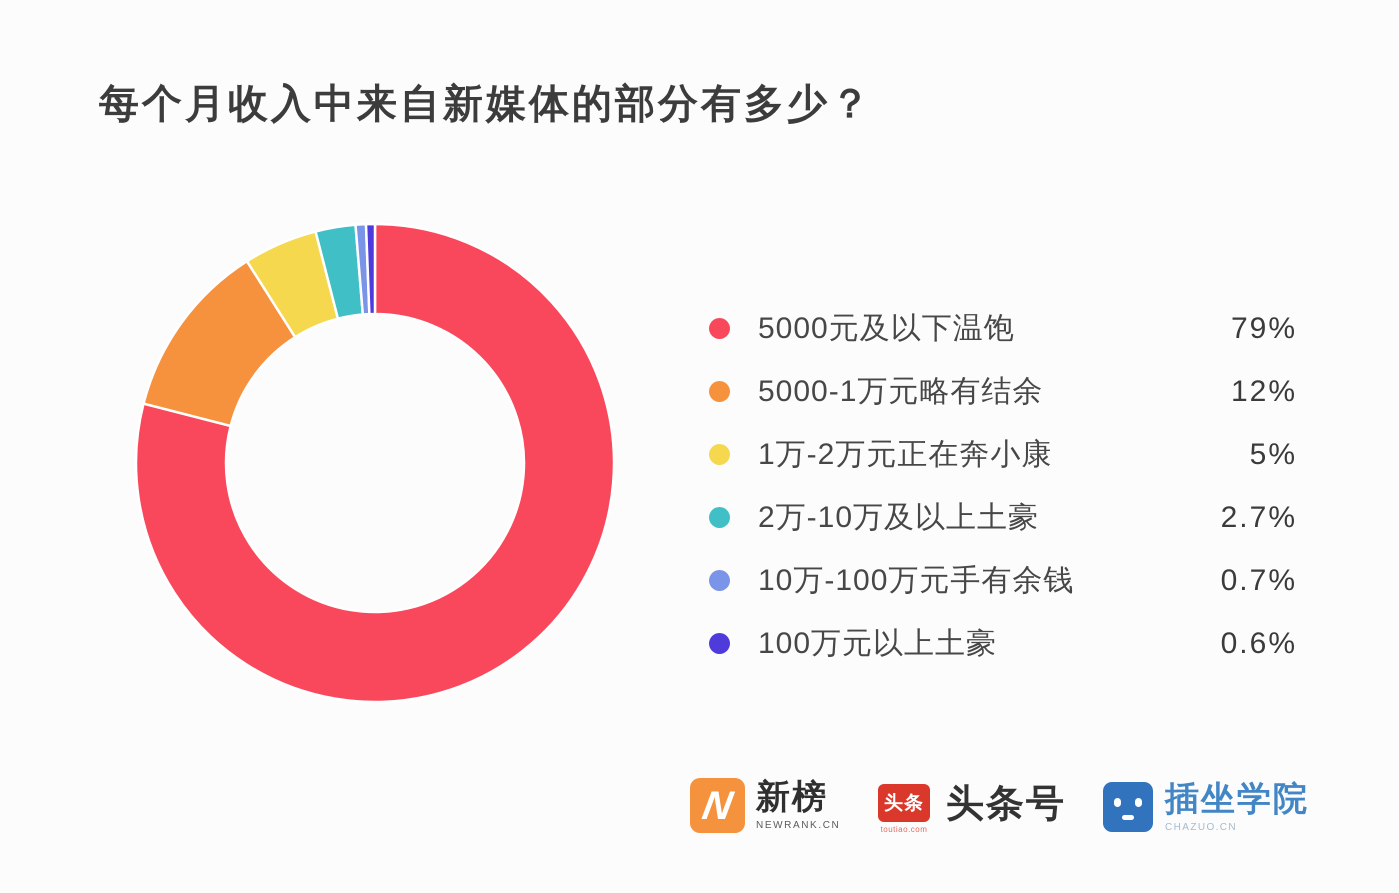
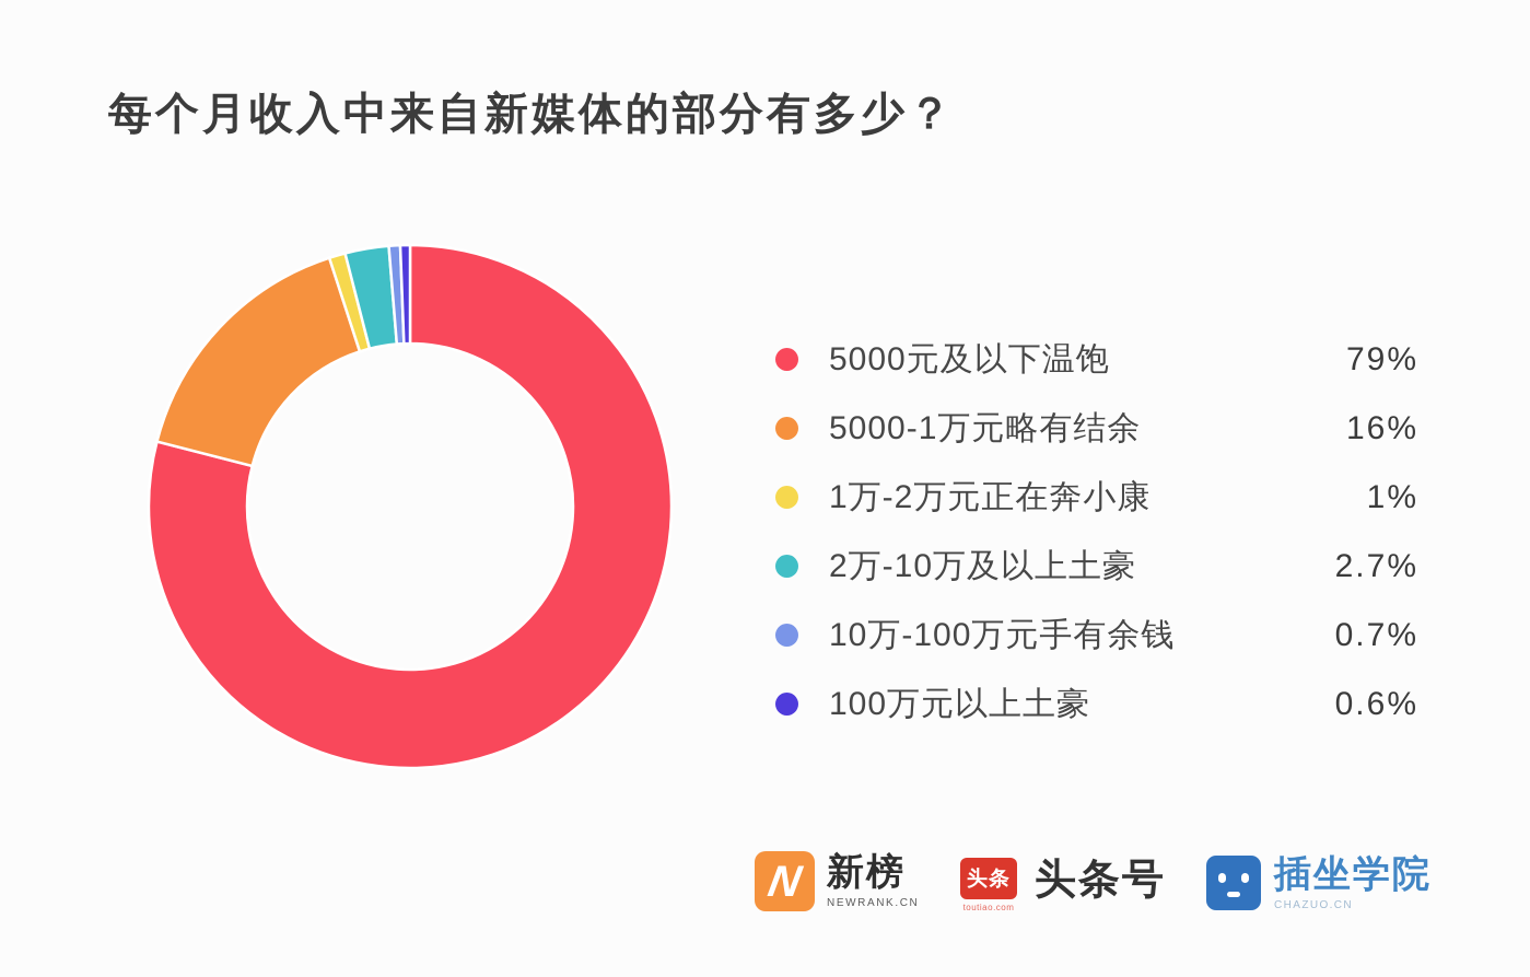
5000-1万元略有结余: 12% -> 16%
1万-2万元正在奔小康: 5% -> 1%
